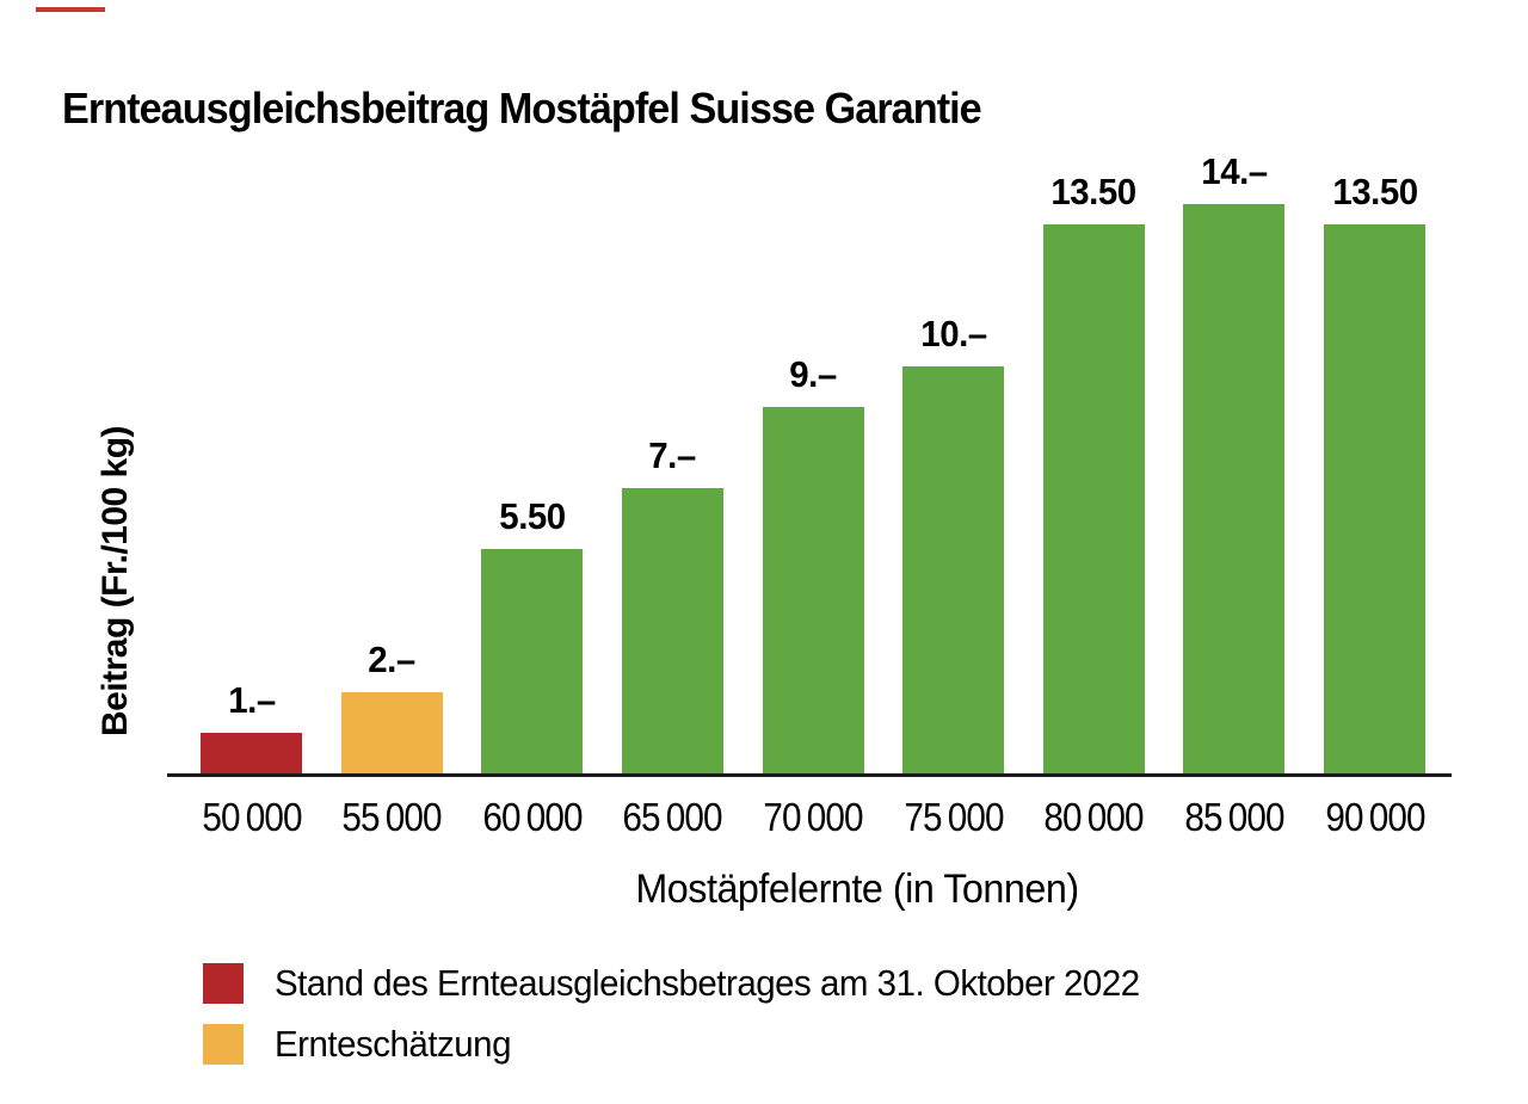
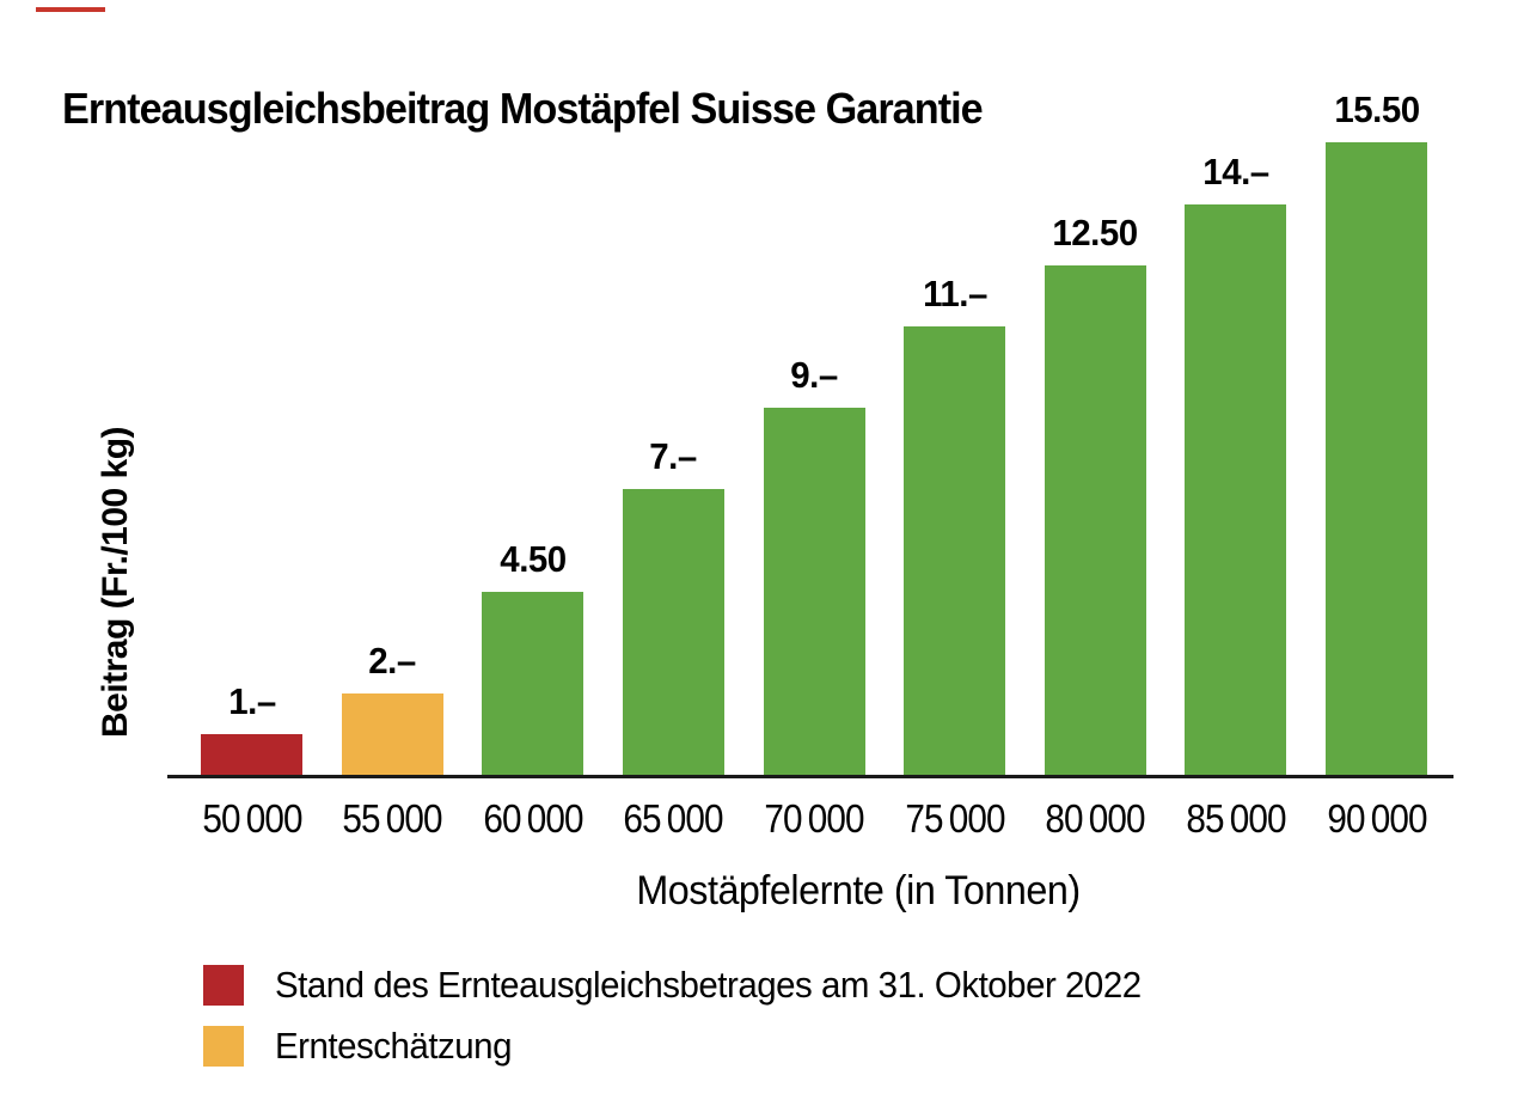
60 000: 5.50 -> 4.50
75 000: 10 -> 11
80 000: 13.50 -> 12.50
90 000: 13.50 -> 15.50
